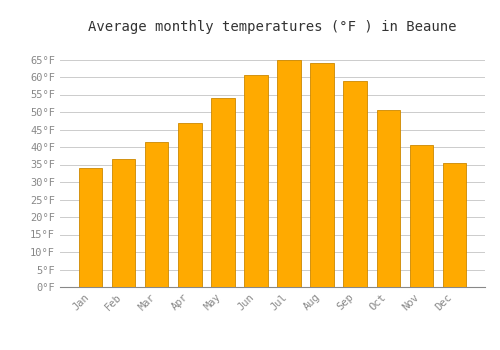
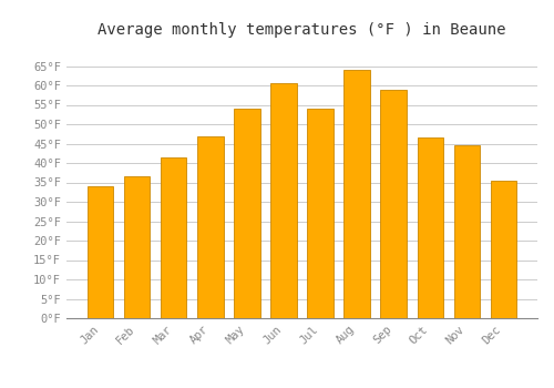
Jul: 65.0°F -> 54.0°F
Oct: 50.5°F -> 46.5°F
Nov: 40.5°F -> 44.5°F
